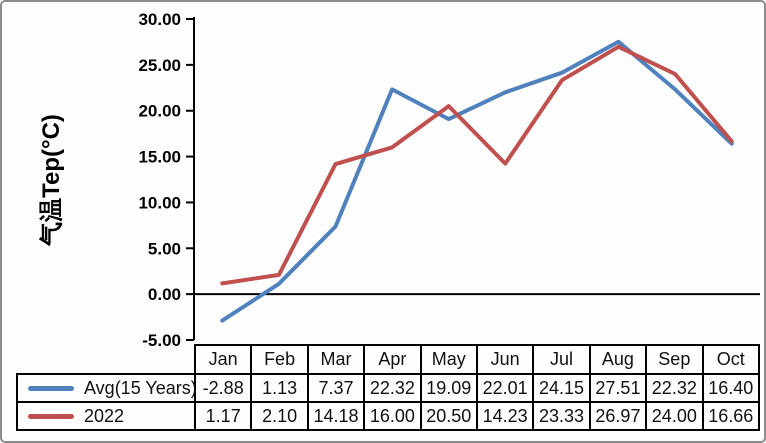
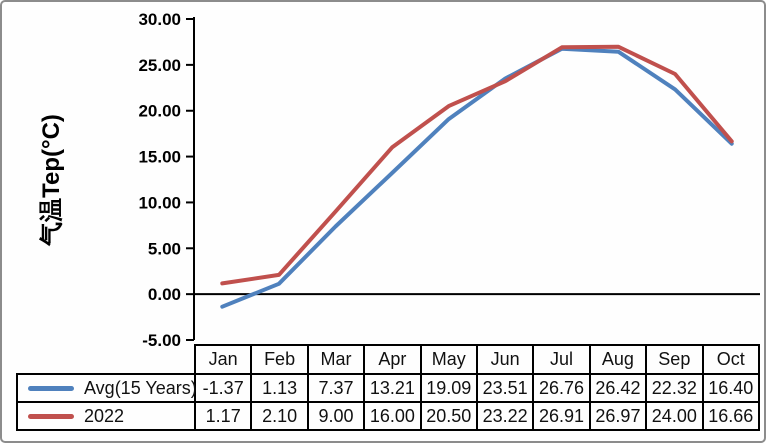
Avg(15 Years)/Jan: -2.88 -> -1.37
2022/Mar: 14.18 -> 9.00
Avg(15 Years)/Apr: 22.32 -> 13.21
Avg(15 Years)/Jun: 22.01 -> 23.51
2022/Jun: 14.23 -> 23.22
Avg(15 Years)/Jul: 24.15 -> 26.76
2022/Jul: 23.33 -> 26.91
Avg(15 Years)/Aug: 27.51 -> 26.42
